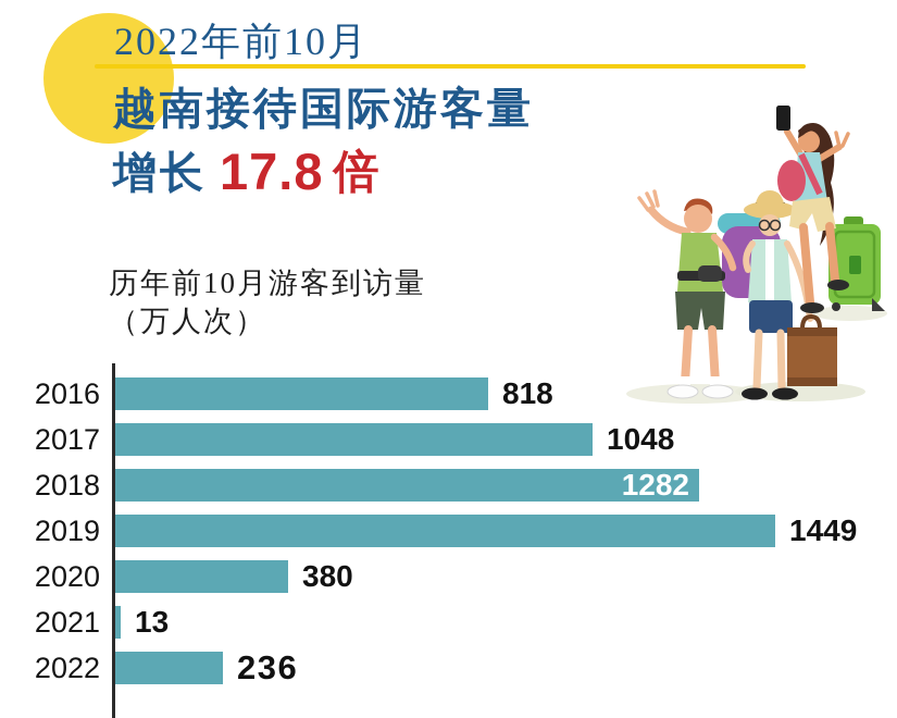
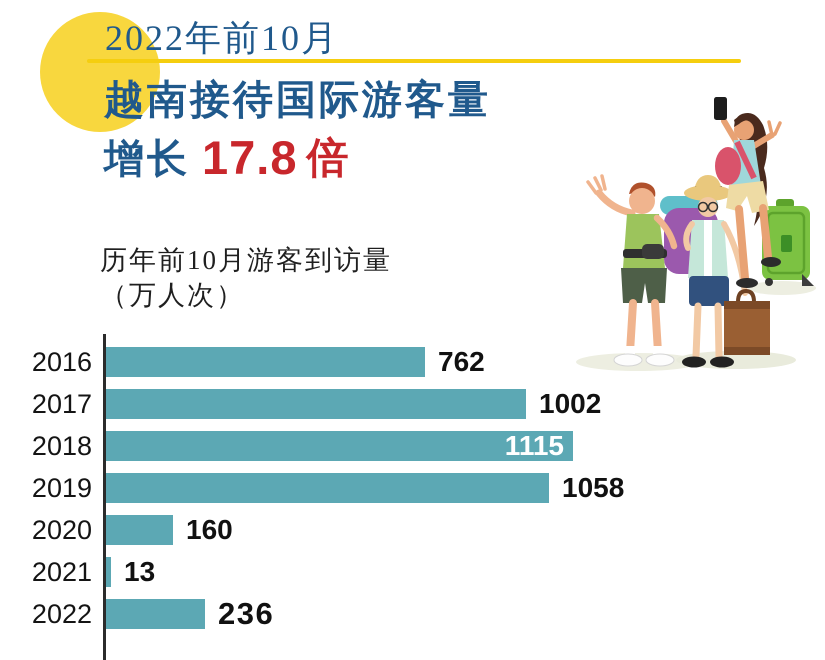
2016: 818 -> 762
2017: 1048 -> 1002
2018: 1282 -> 1115
2019: 1449 -> 1058
2020: 380 -> 160
